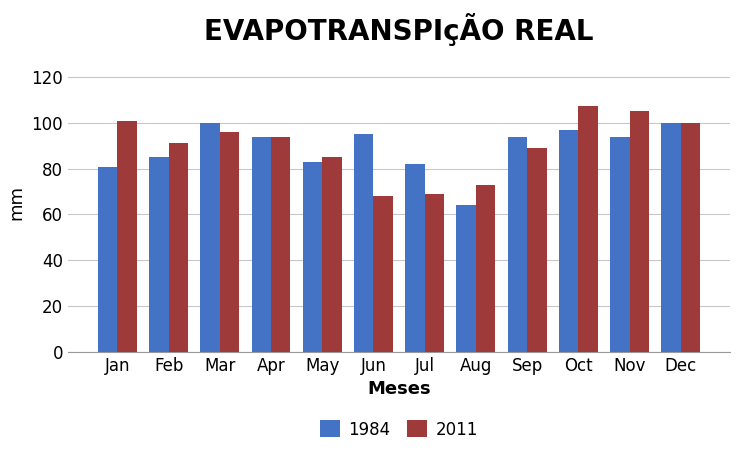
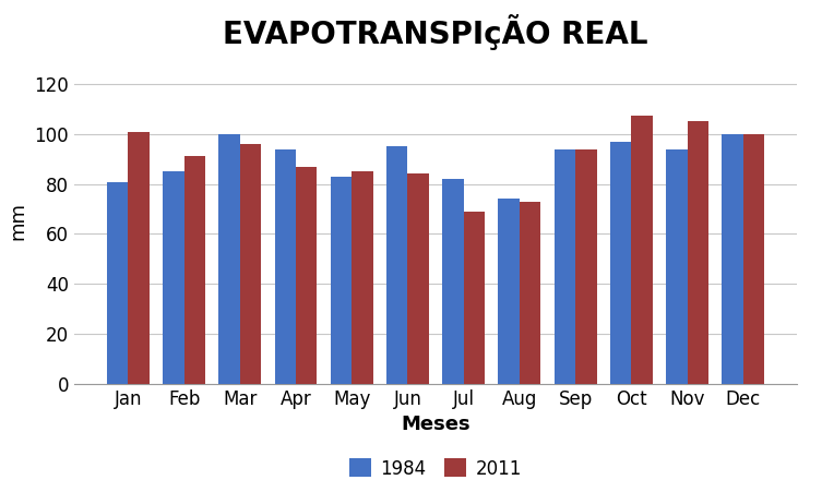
2011/Apr: 94.0 -> 87.0
2011/Jun: 68.0 -> 84.0
1984/Aug: 64.0 -> 74.0
2011/Sep: 89.0 -> 94.0
